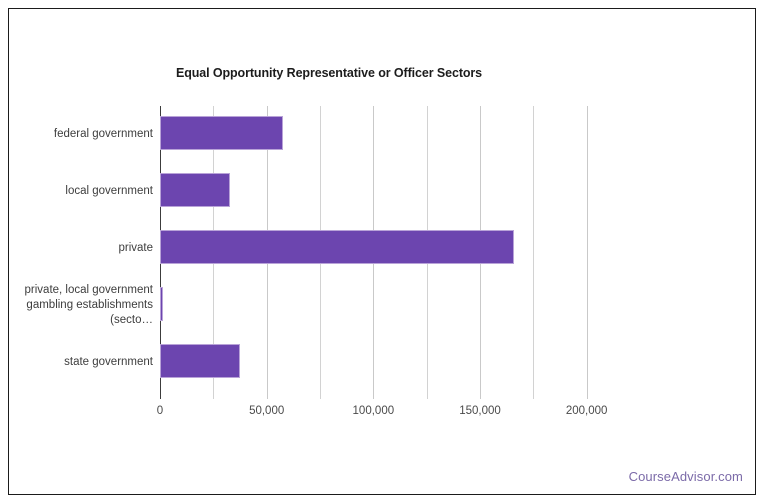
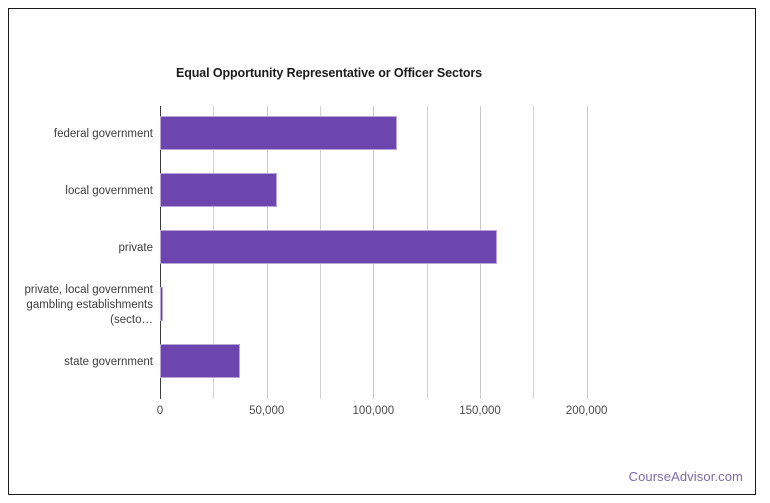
federal government: 58000 -> 111000
local government: 33000 -> 55000
private: 166000 -> 158000
